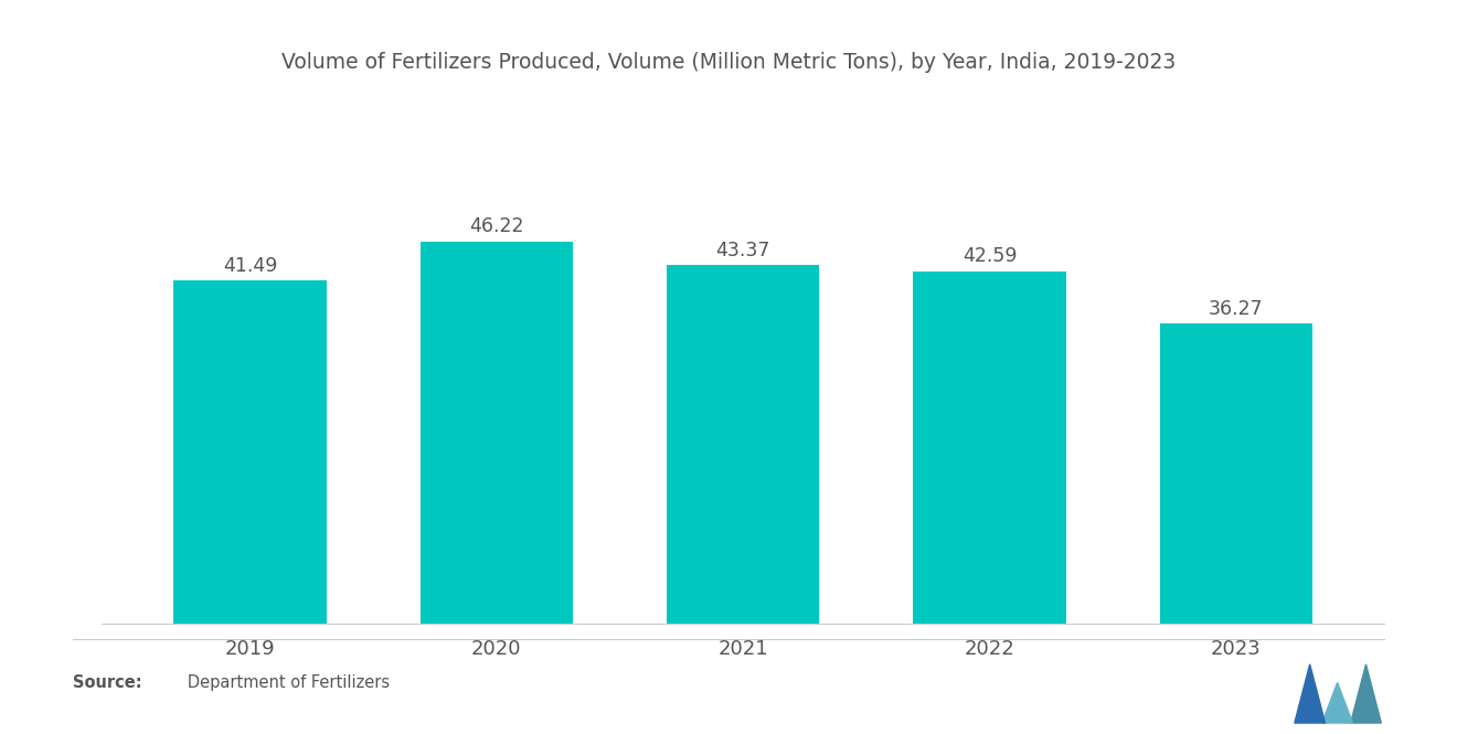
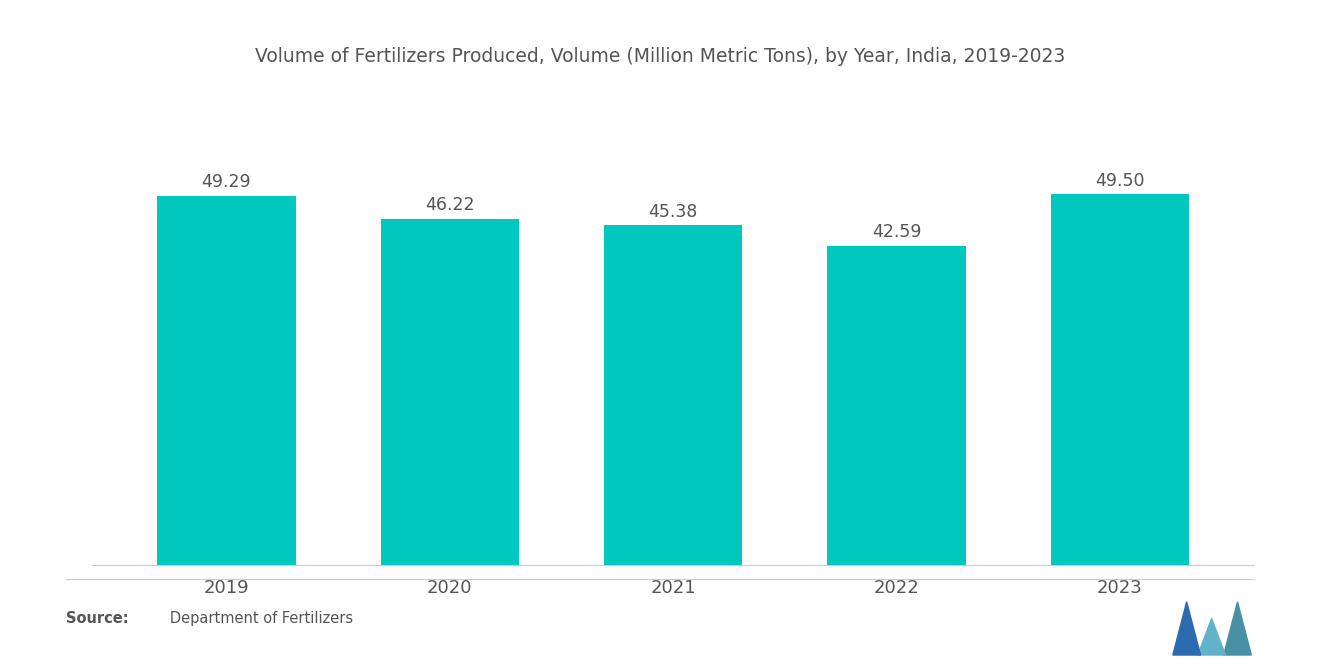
2019: 41.49 -> 49.29
2021: 43.37 -> 45.38
2023: 36.27 -> 49.50
